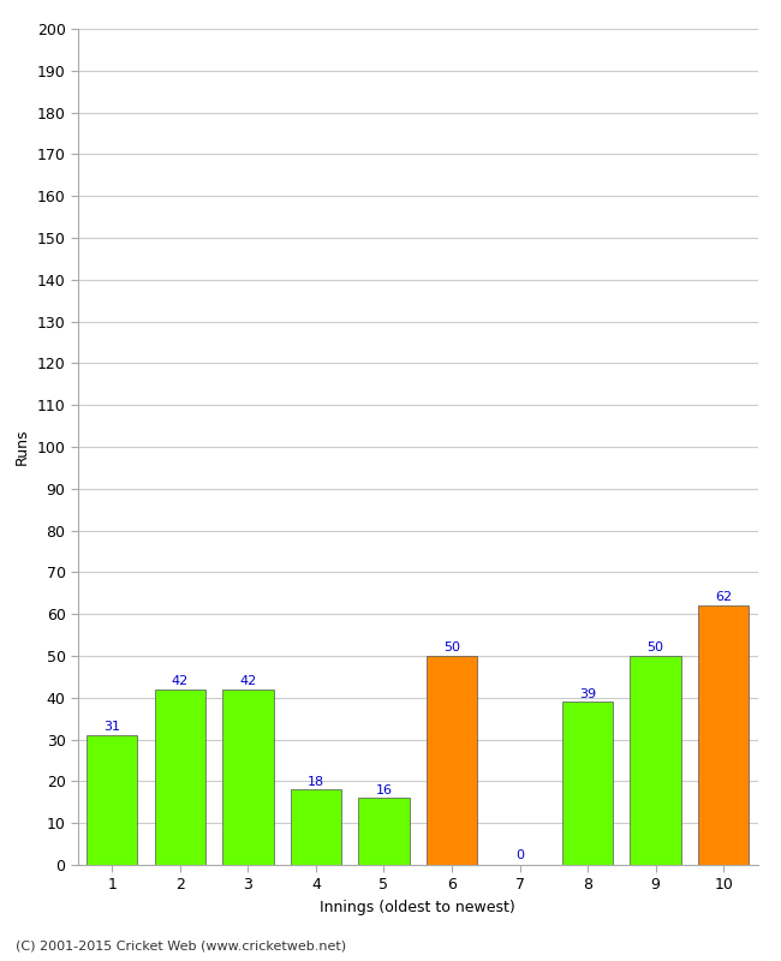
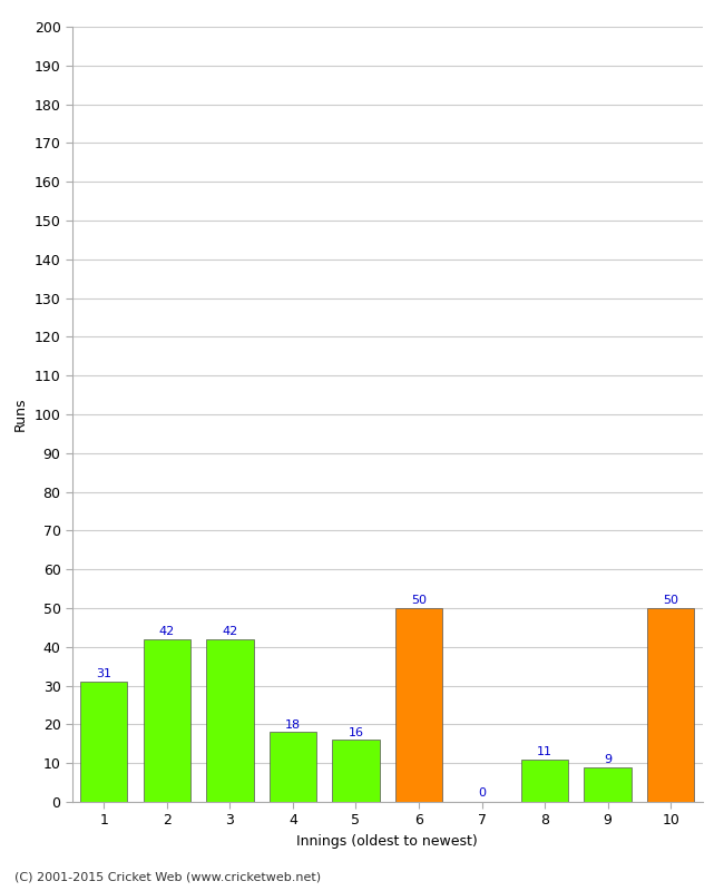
8: 39 -> 11
9: 50 -> 9
10: 62 -> 50
